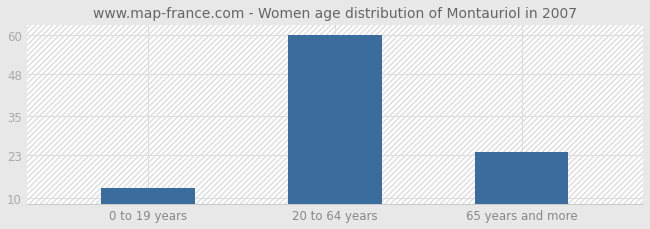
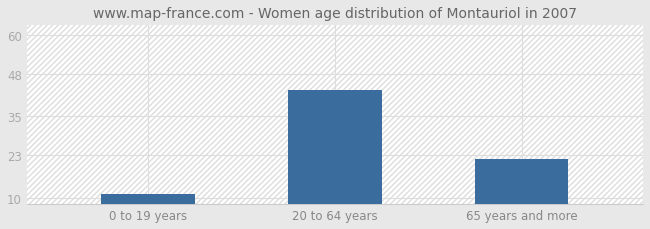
0 to 19 years: 13 -> 11
20 to 64 years: 60 -> 43
65 years and more: 24 -> 22
